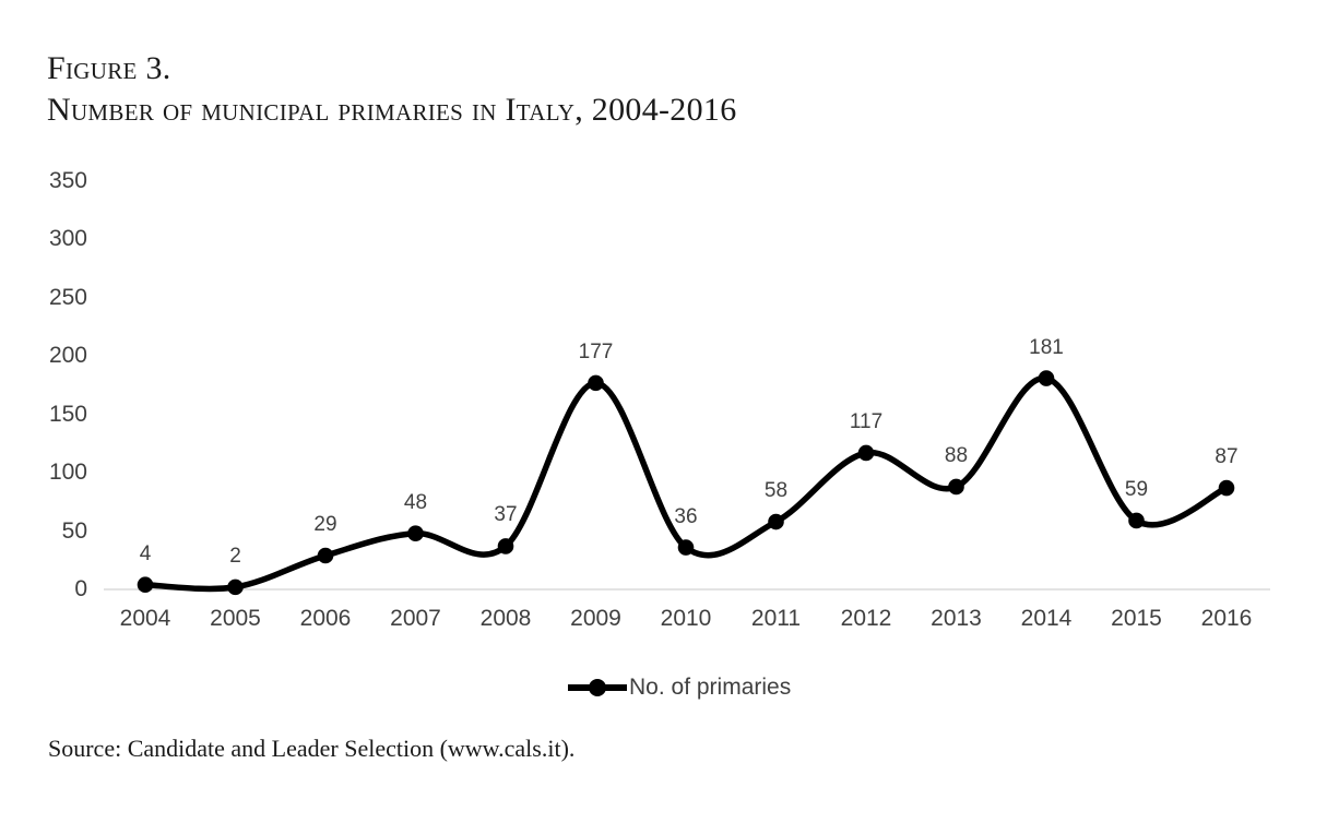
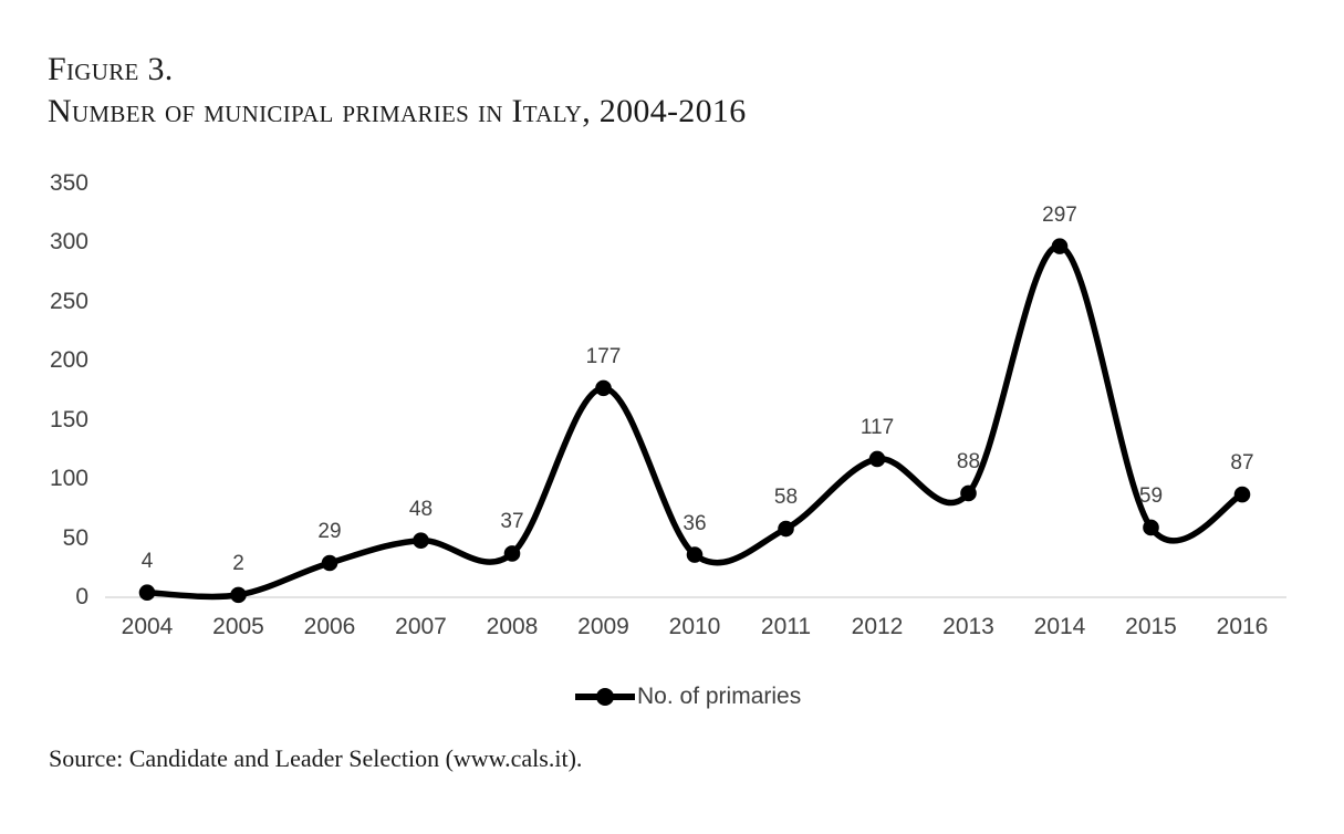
2014: 181 -> 297
